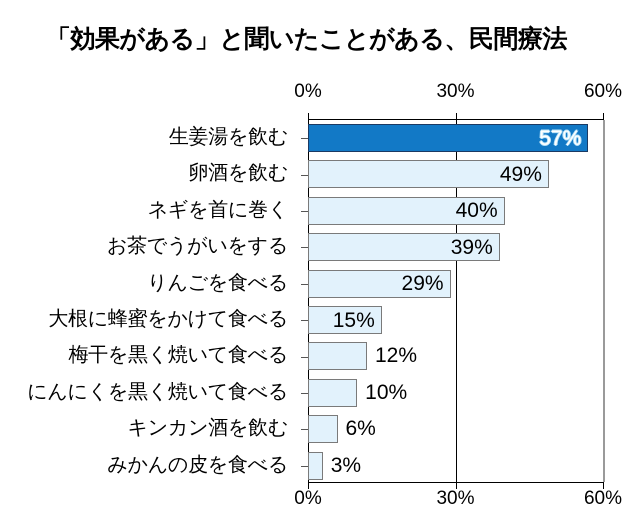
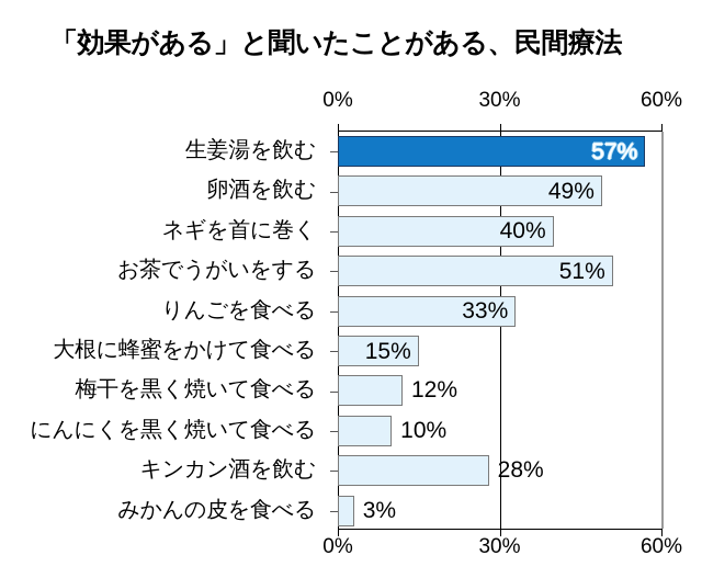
お茶でうがいをする: 39% -> 51%
りんごを食べる: 29% -> 33%
キンカン酒を飲む: 6% -> 28%
